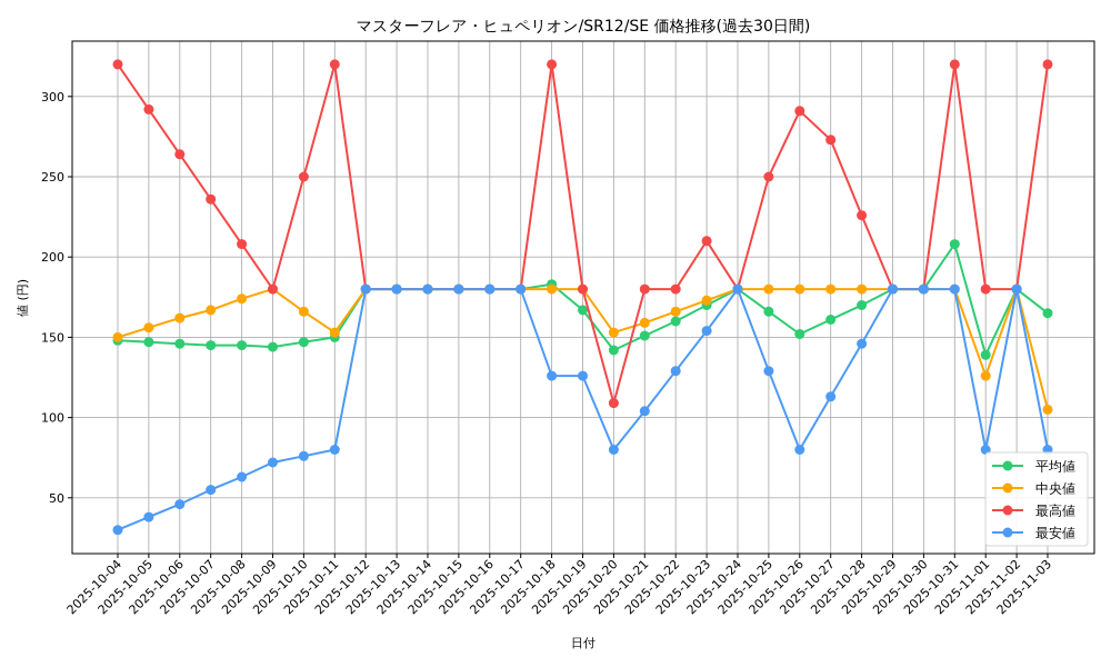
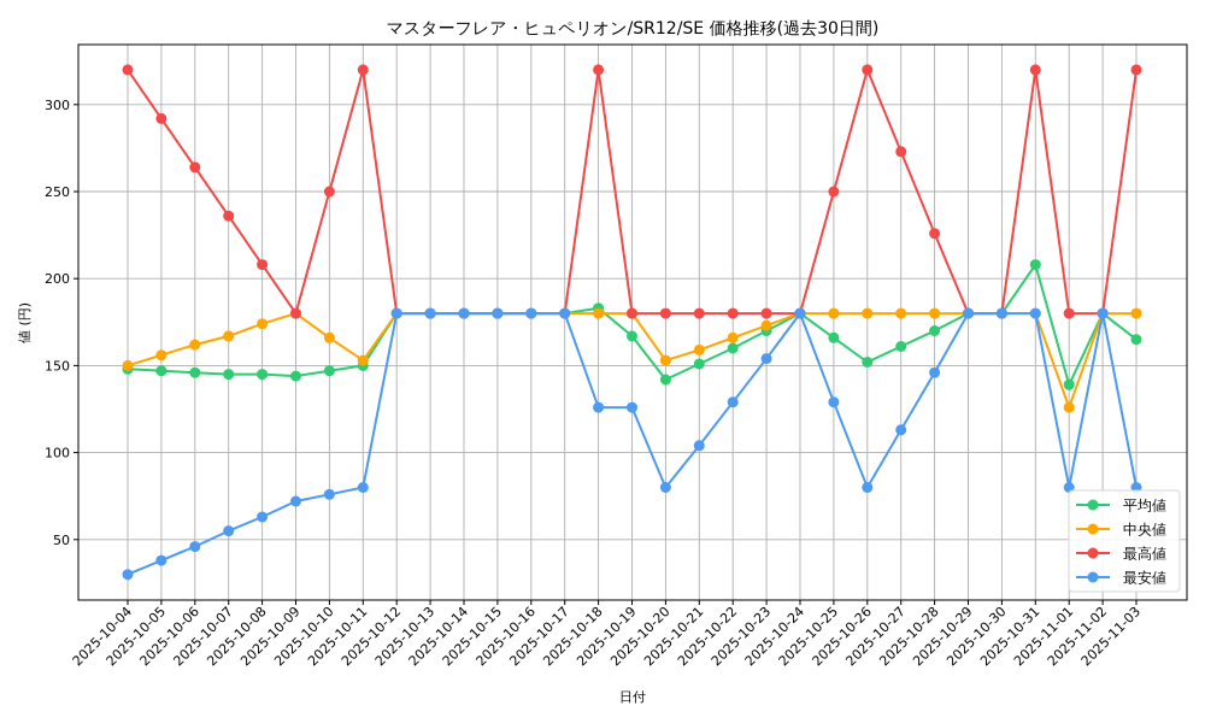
最高値/2025-10-20: 109 -> 180
最高値/2025-10-23: 210 -> 180
最高値/2025-10-26: 291 -> 320
中央値/2025-11-03: 105 -> 180
